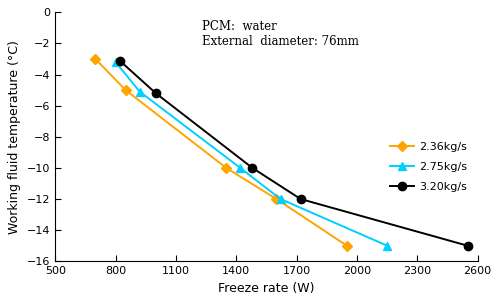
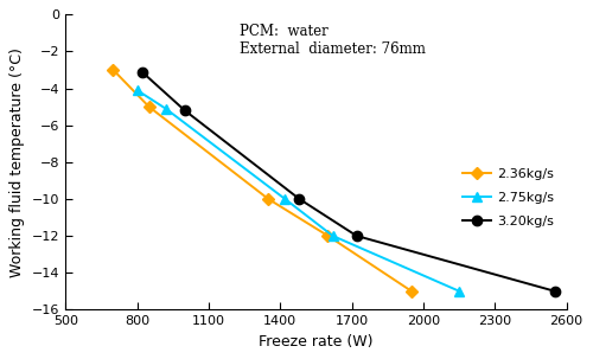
2.75kg/s/800: -3.2 -> -4.1
